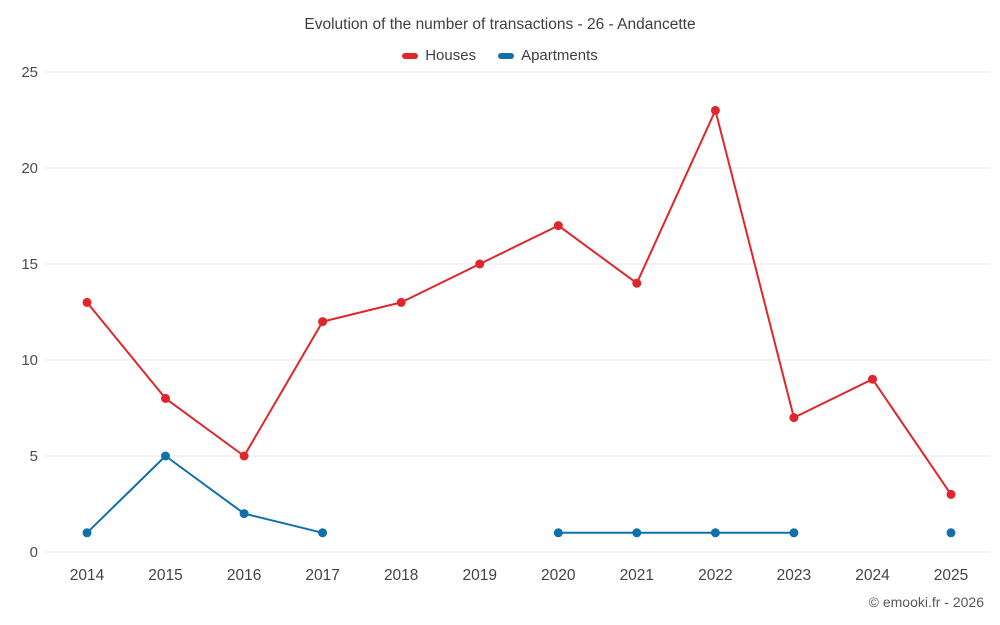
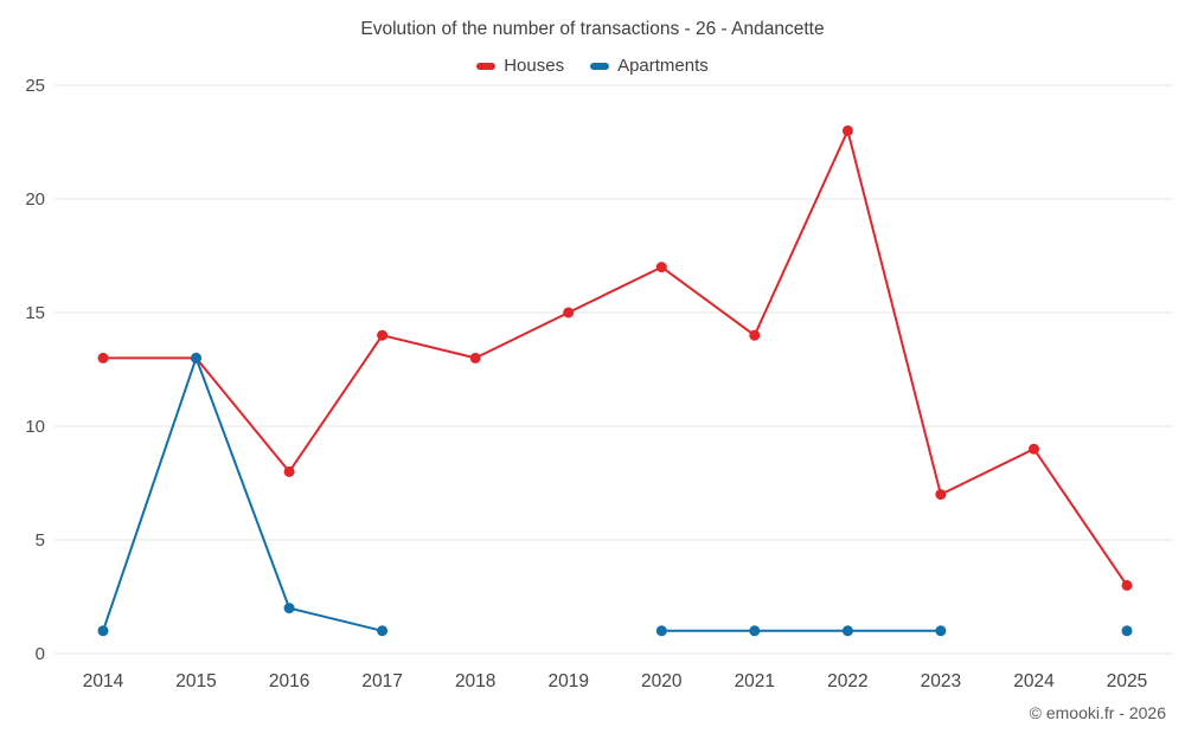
Houses/2015: 8 -> 13
Apartments/2015: 5 -> 13
Houses/2016: 5 -> 8
Houses/2017: 12 -> 14
